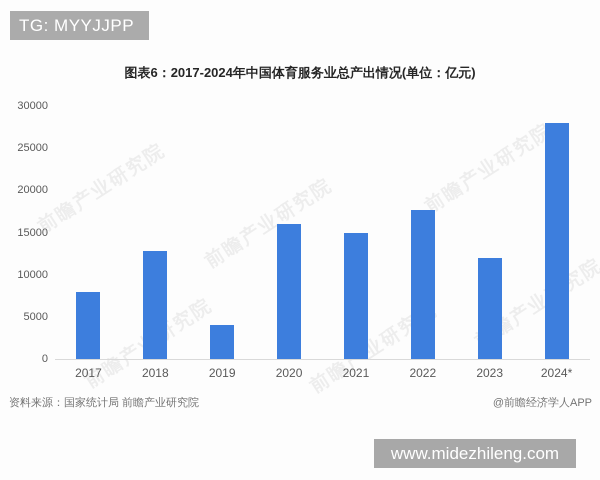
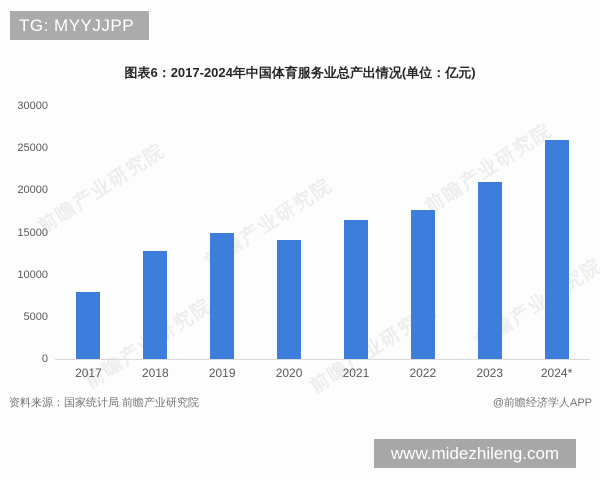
2019: 4000 -> 15000
2020: 16000 -> 14000
2021: 15000 -> 16000
2023: 12000 -> 21000
2024*: 28000 -> 26000
